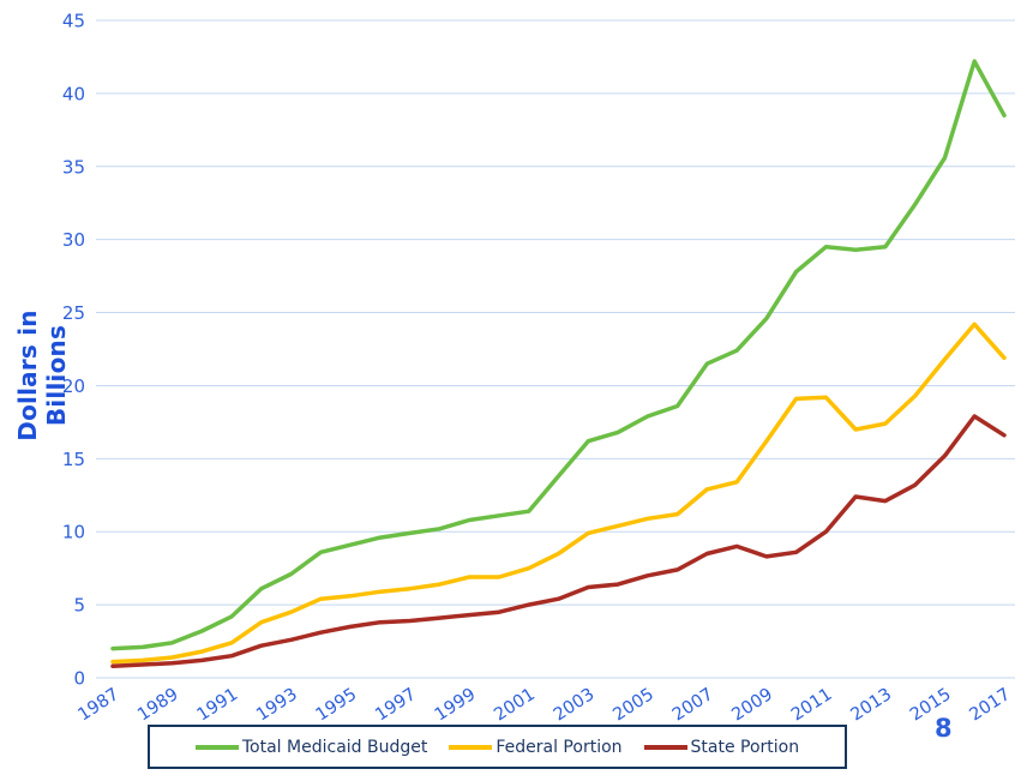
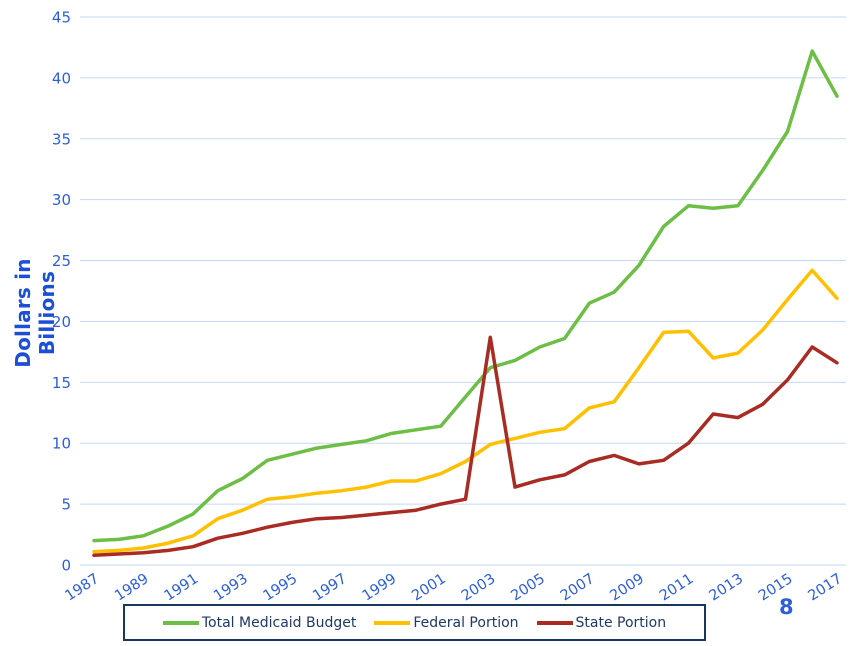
State Portion/2003: 6.2 -> 18.7
